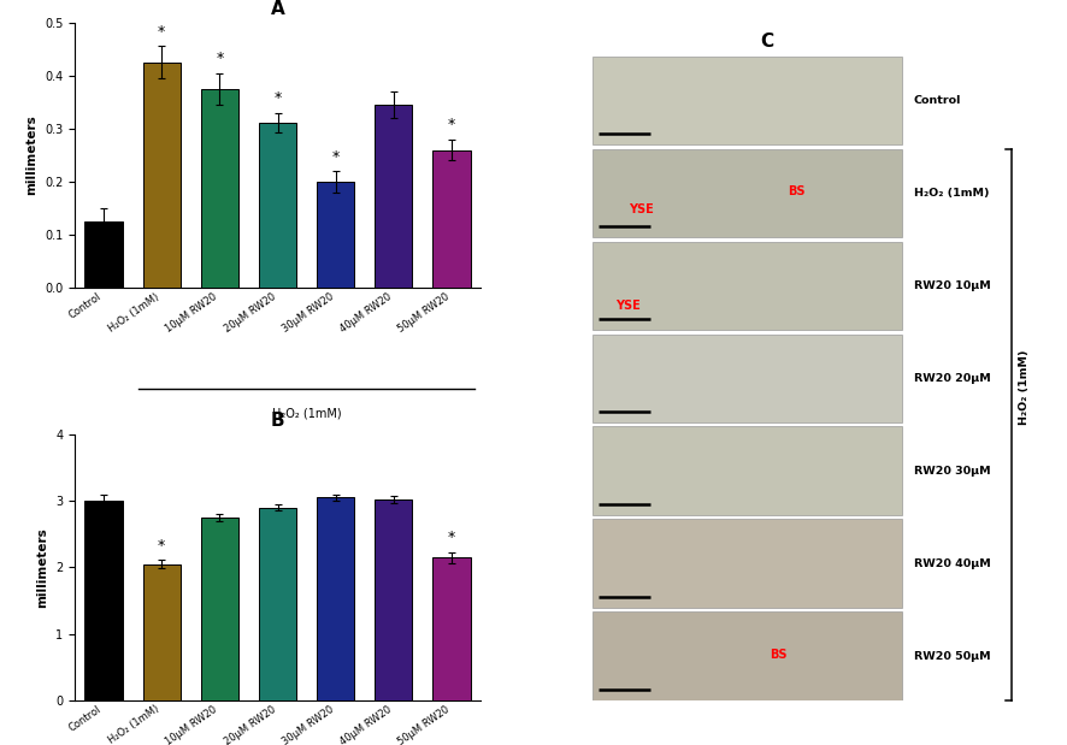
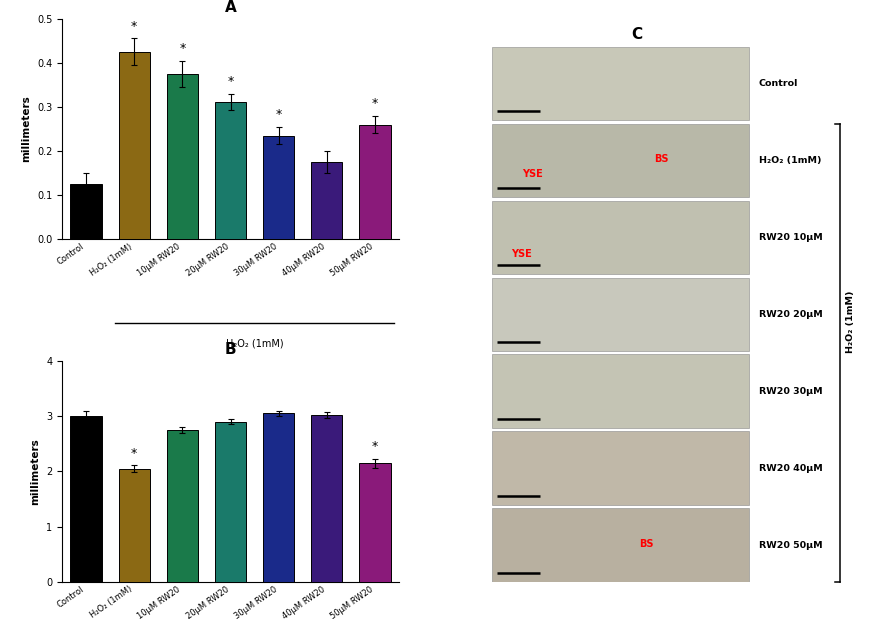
A/30μM RW20: 0.200 -> 0.235
A/40μM RW20: 0.345 -> 0.175
